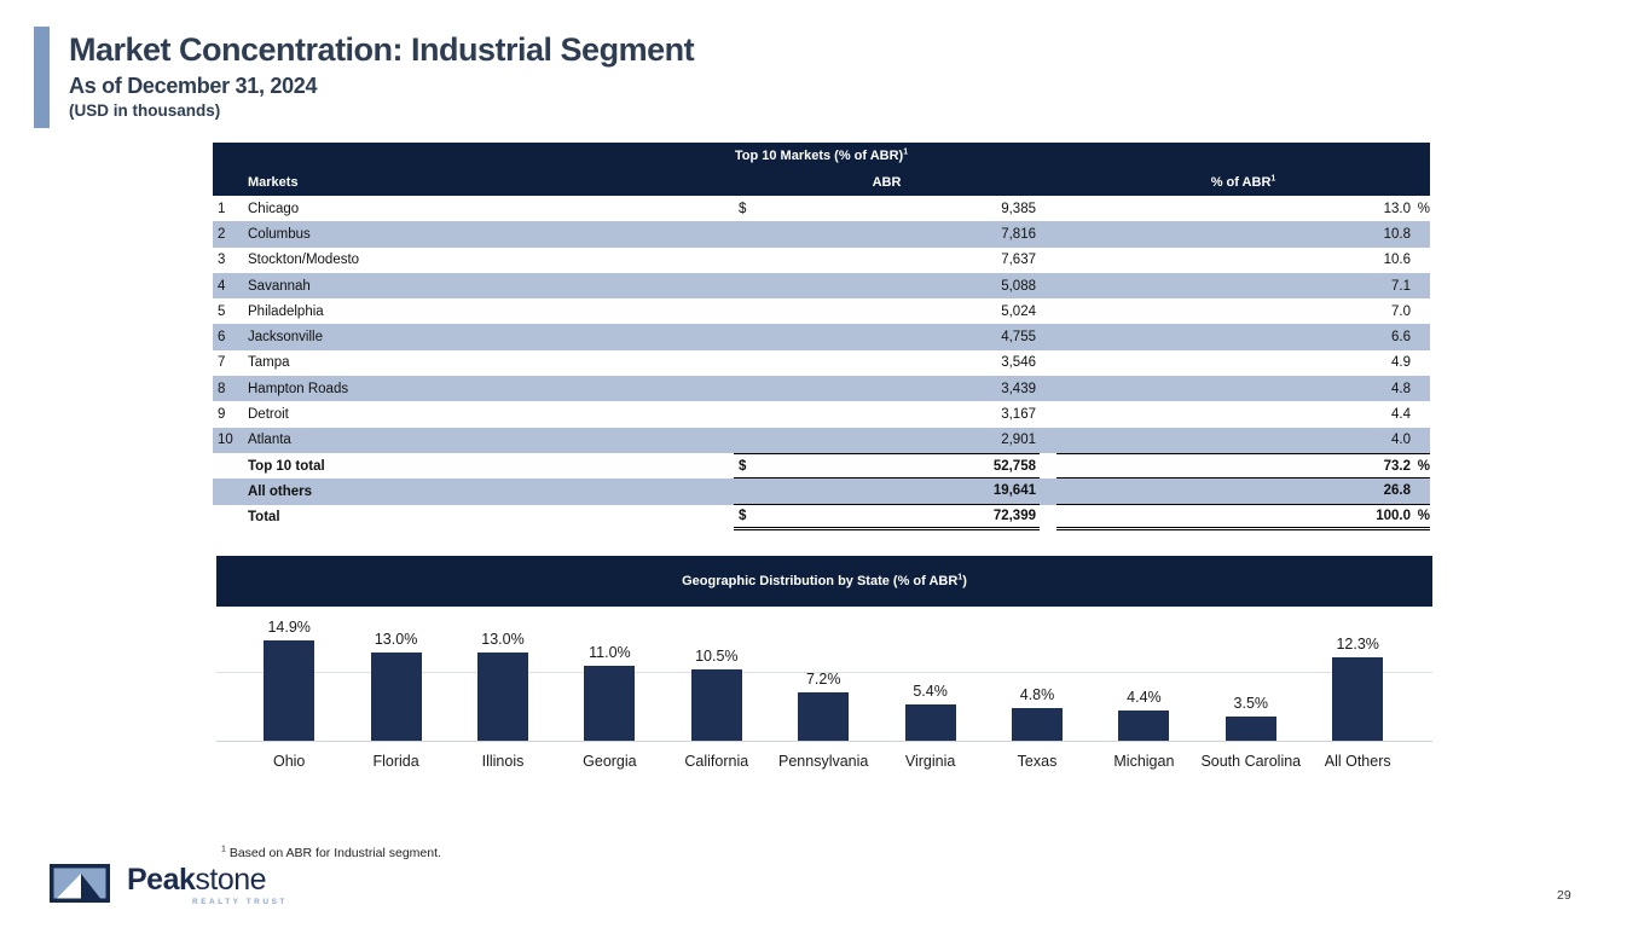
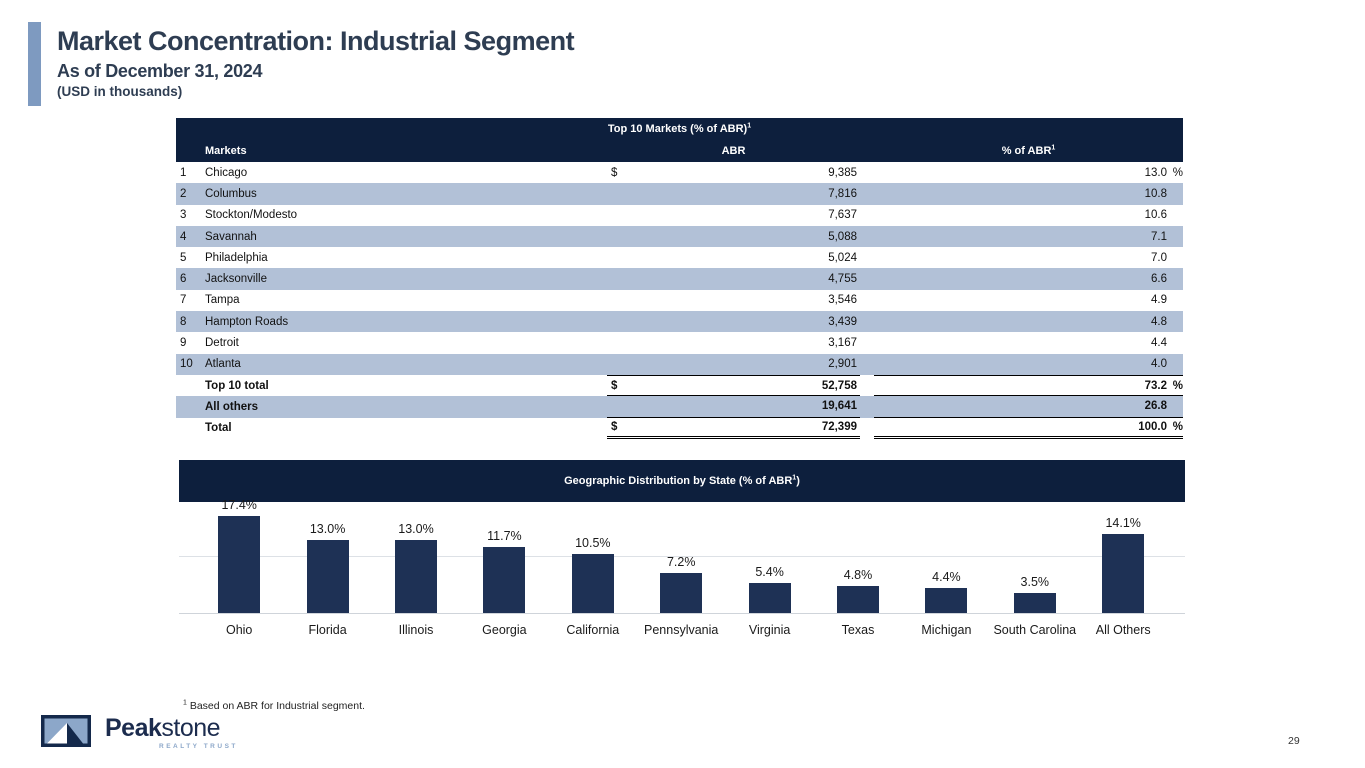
Ohio: 14.9% -> 17.4%
Georgia: 11.0% -> 11.7%
All Others: 12.3% -> 14.1%
